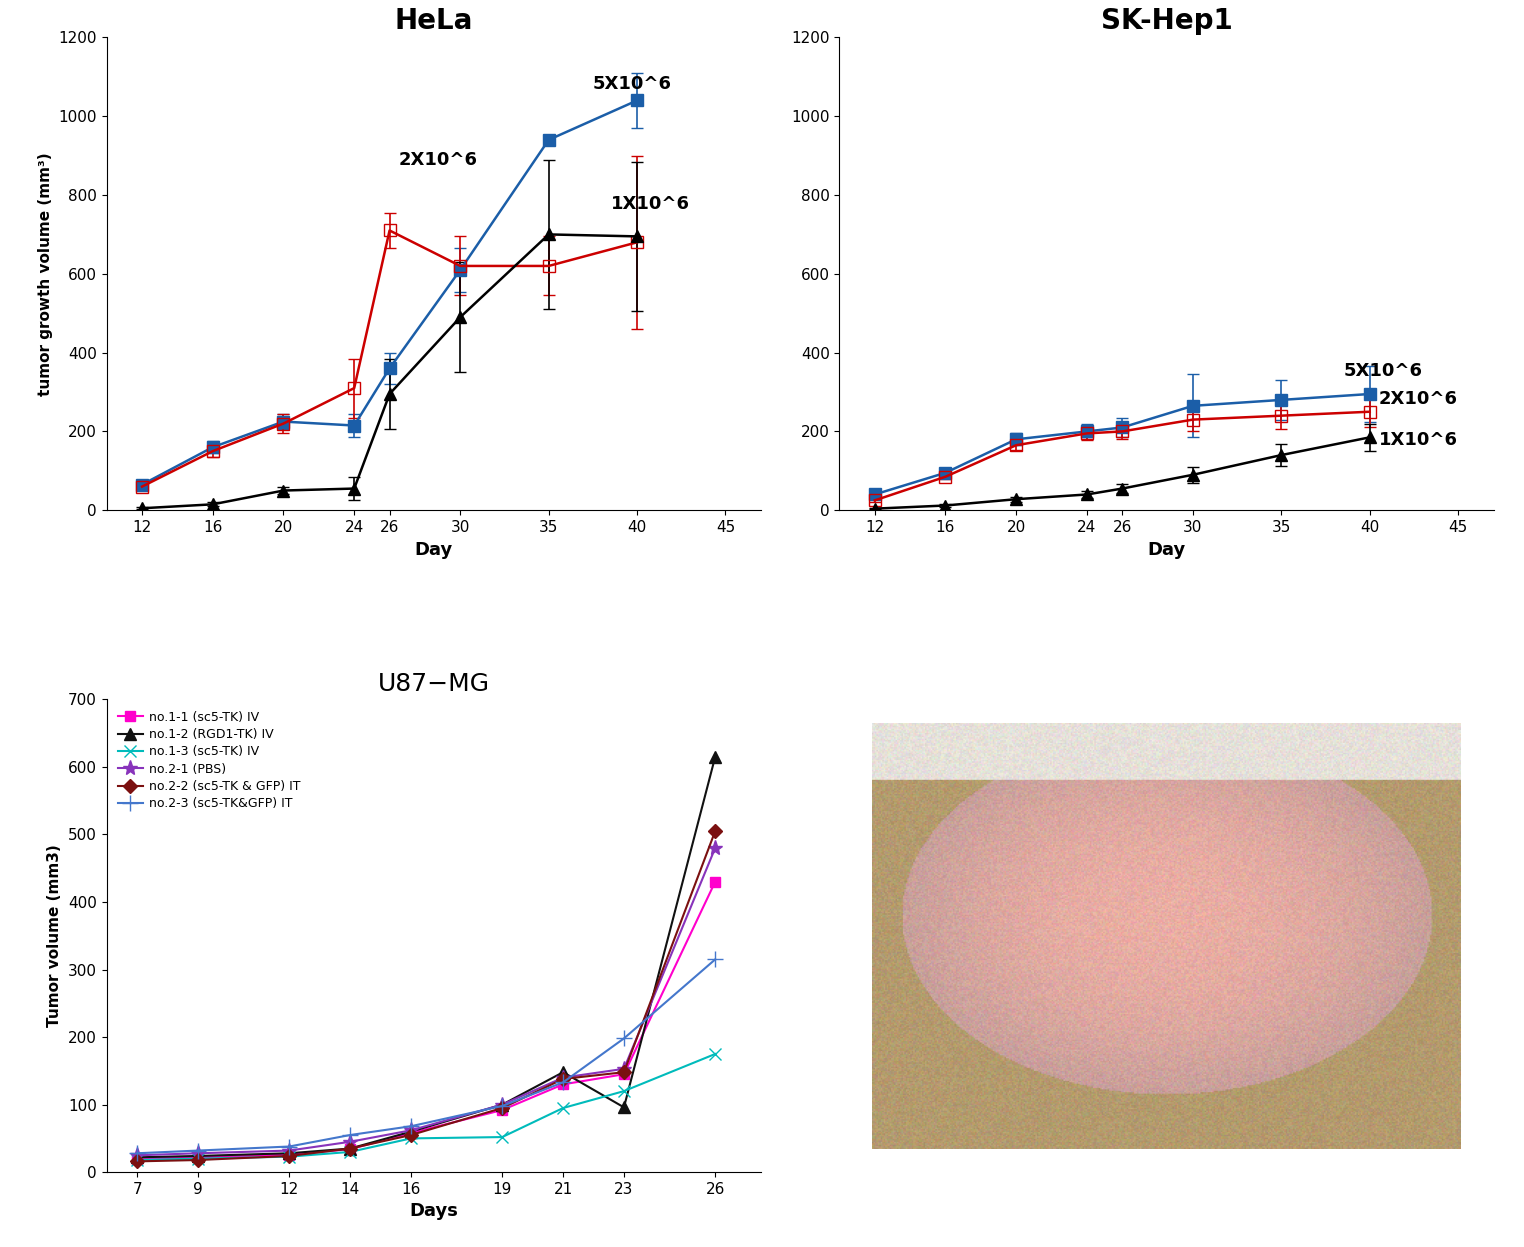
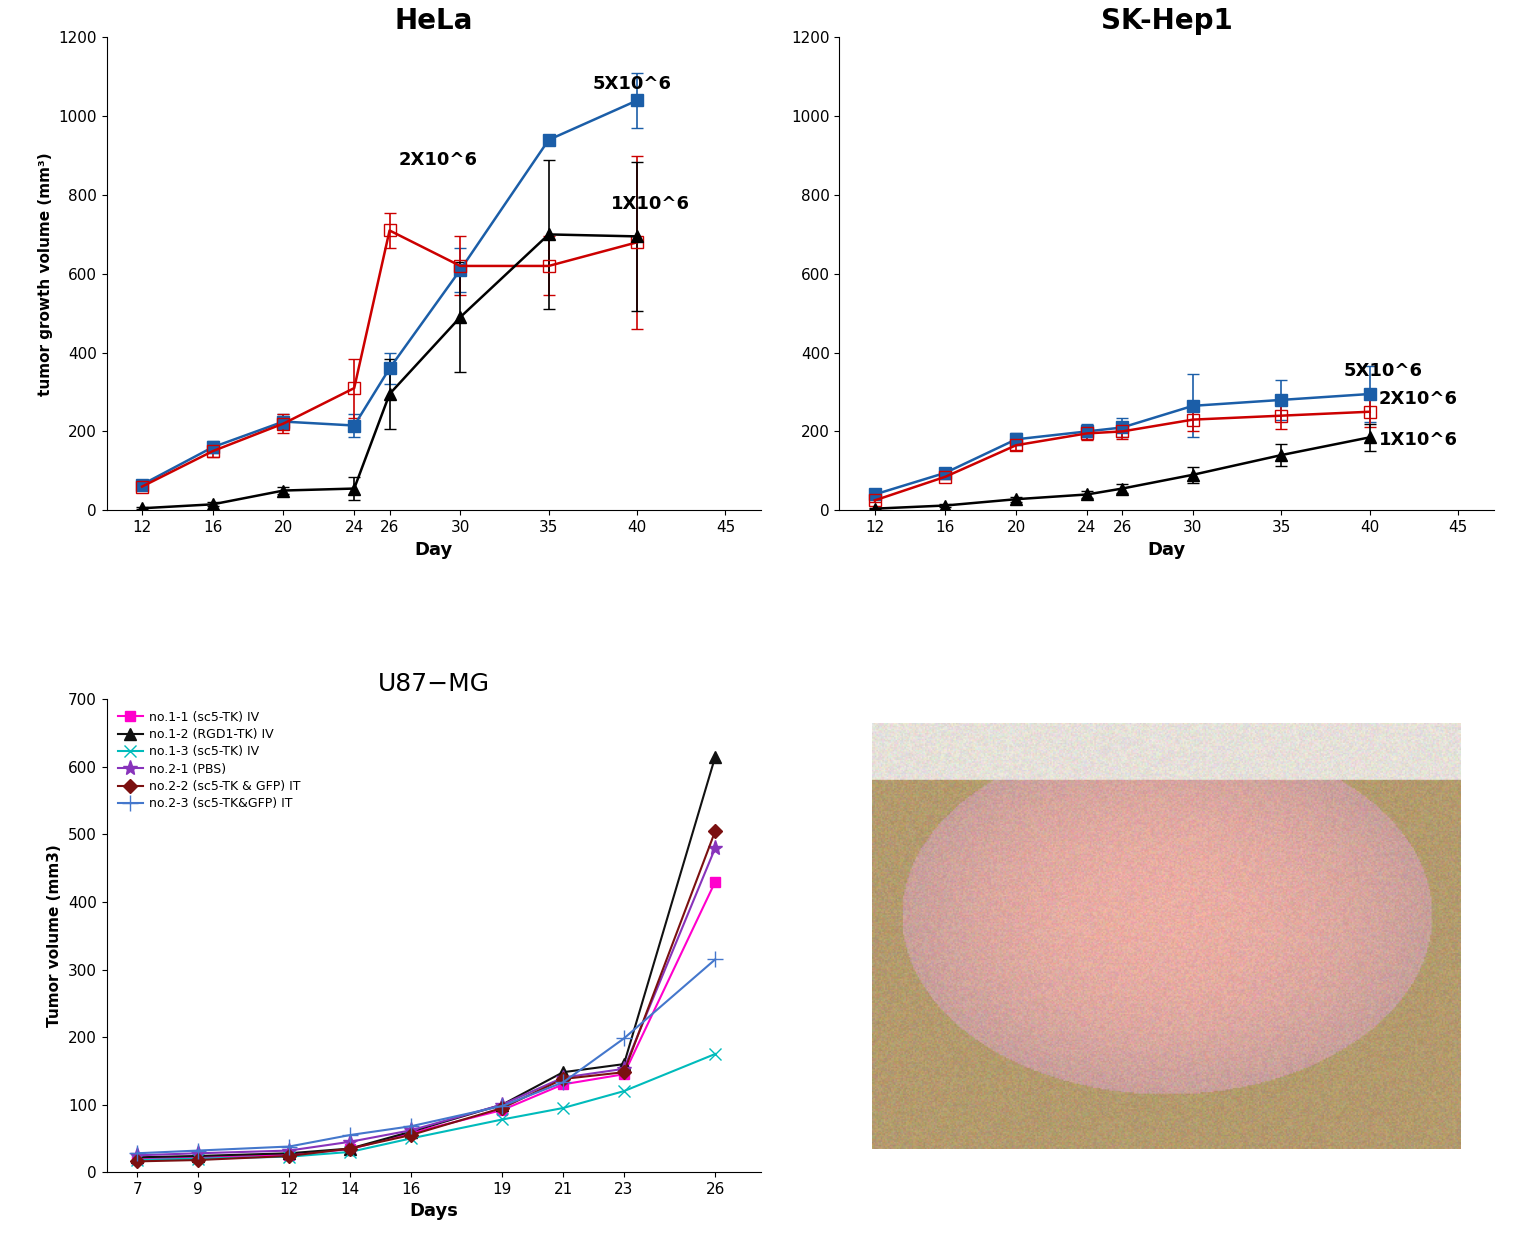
U87−MG/no.1-3 (sc5-TK) IV/19: 52 -> 78
U87−MG/no.1-2 (RGD1-TK) IV/23: 96 -> 160
